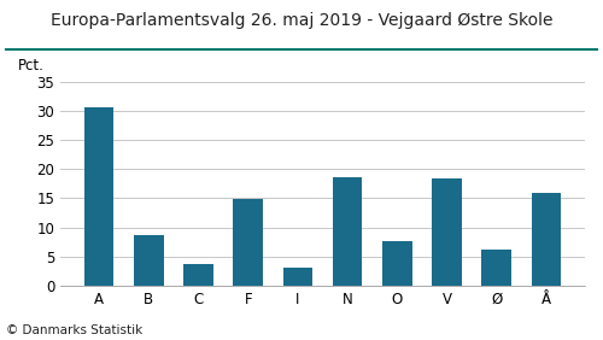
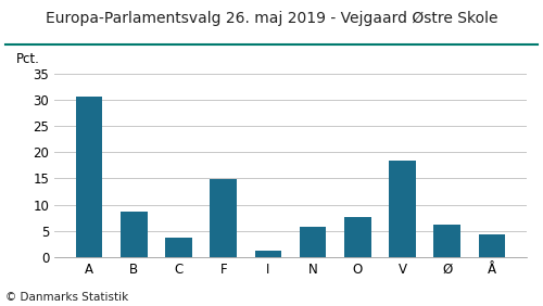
I: 3.0 -> 1.3
N: 18.5 -> 5.7
Å: 16.0 -> 4.3
